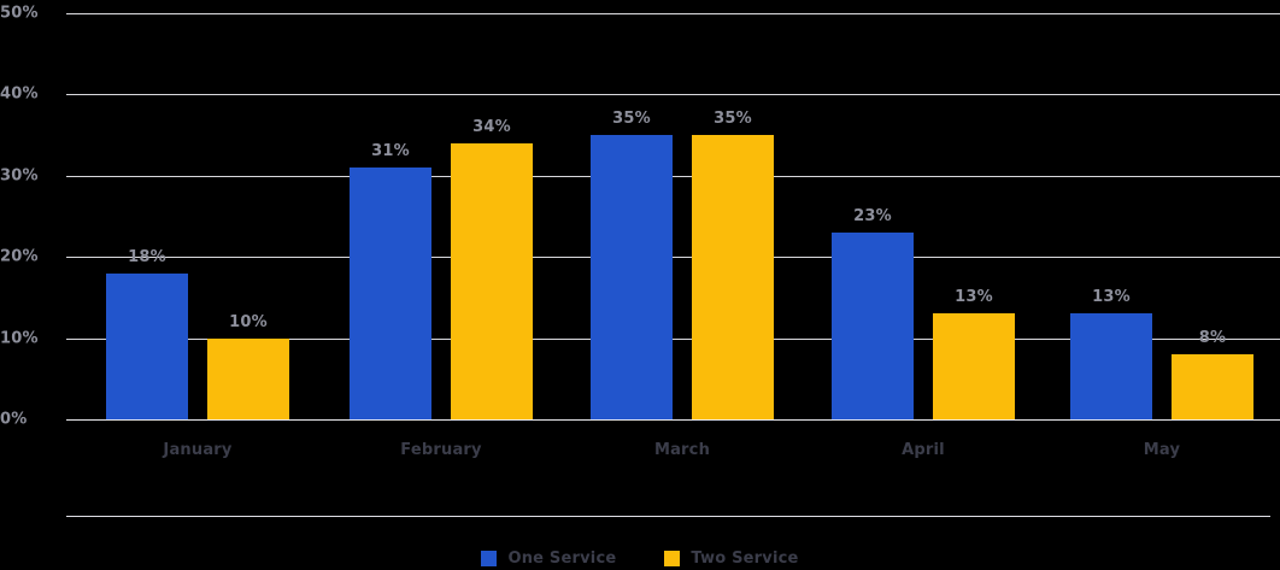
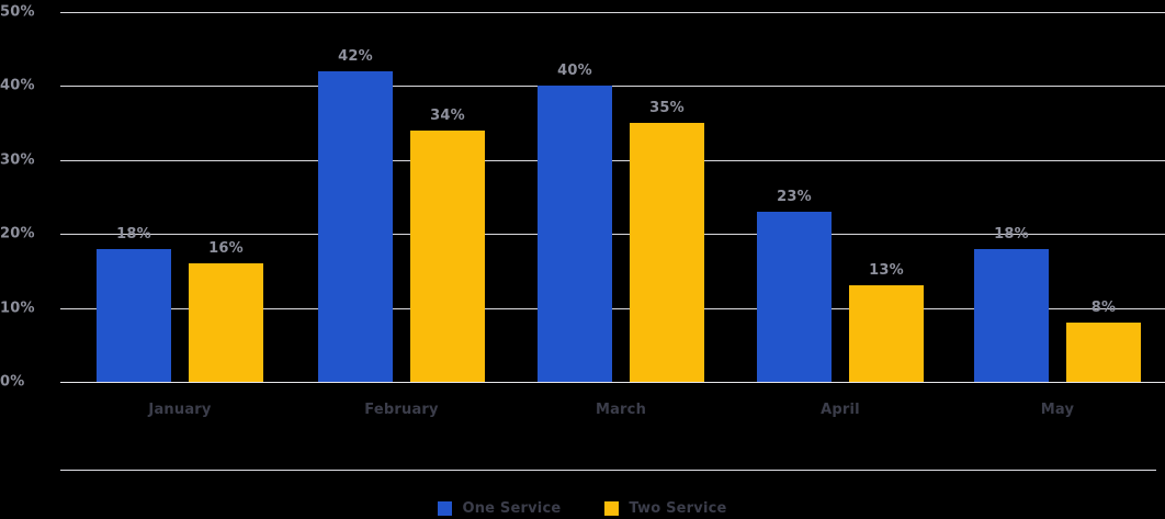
Two Service/January: 10% -> 16%
One Service/February: 31% -> 42%
One Service/March: 35% -> 40%
One Service/May: 13% -> 18%
